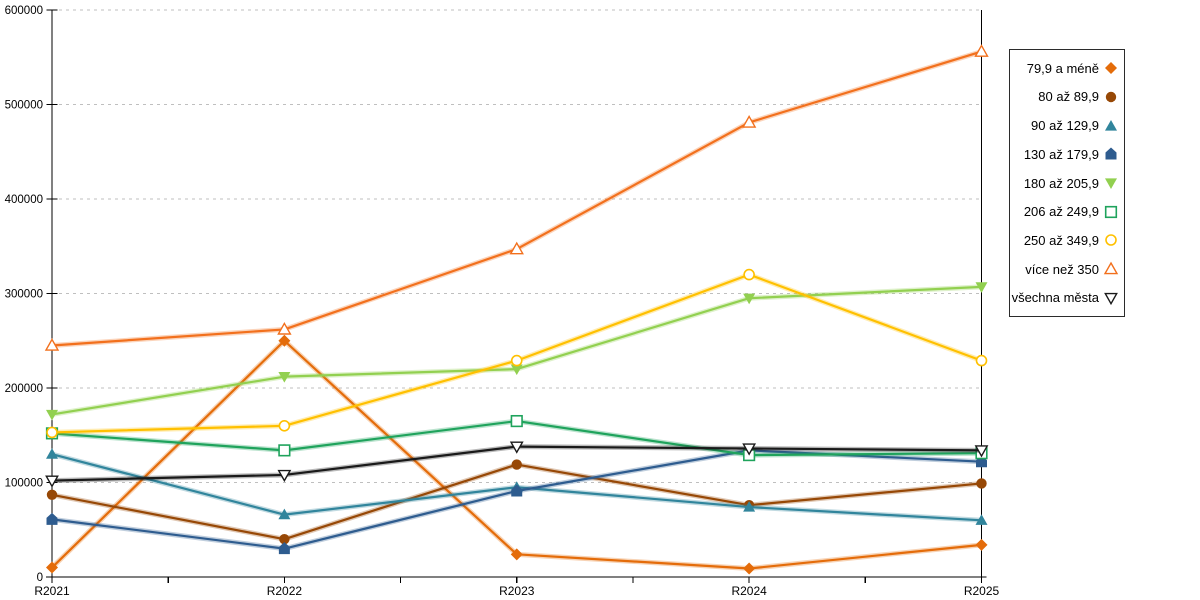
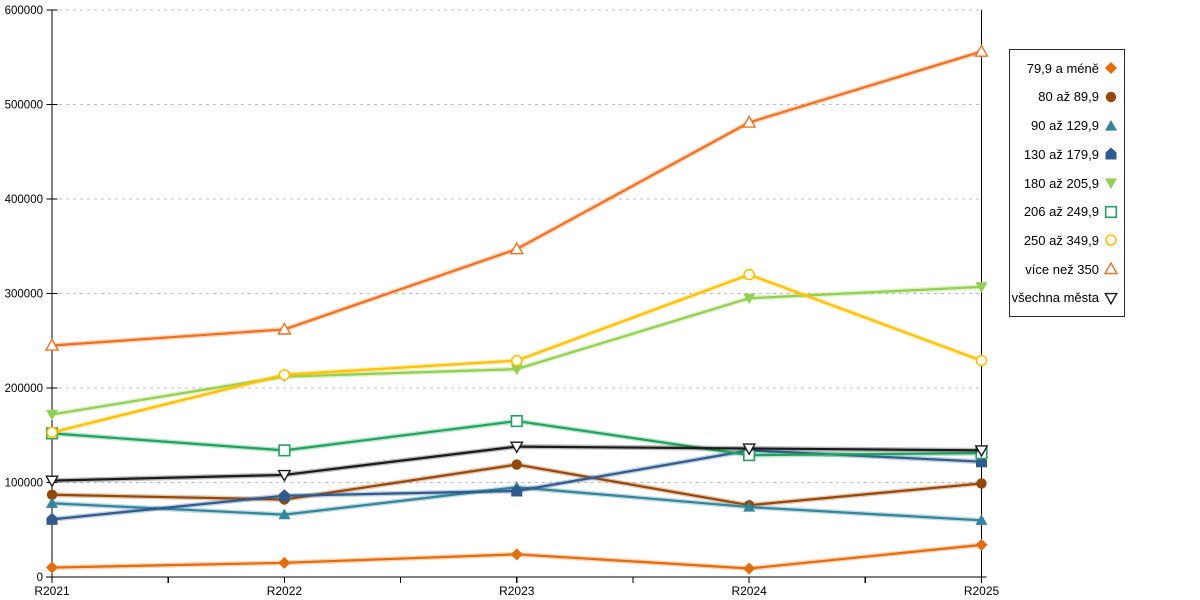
90 až 129,9/R2021: 130000 -> 80000
79,9 a méně/R2022: 250000 -> 20000
80 až 89,9/R2022: 40000 -> 80000
130 až 179,9/R2022: 30000 -> 90000
250 až 349,9/R2022: 160000 -> 210000
